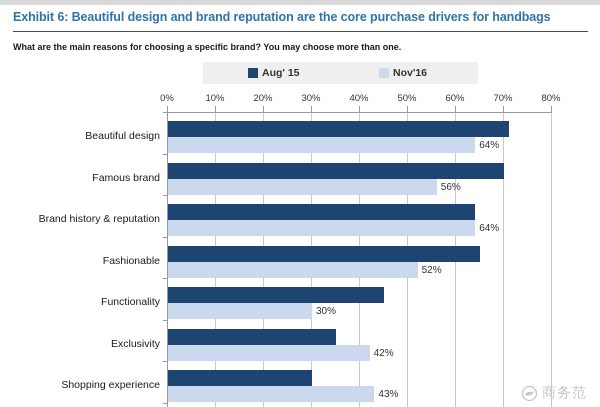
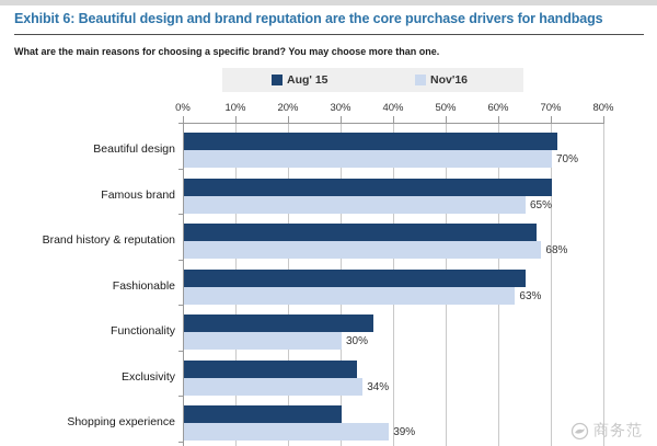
Nov'16/Beautiful design: 64% -> 70%
Nov'16/Famous brand: 56% -> 65%
Aug' 15/Brand history & reputation: 64% -> 67%
Nov'16/Brand history & reputation: 64% -> 68%
Nov'16/Fashionable: 52% -> 63%
Aug' 15/Functionality: 45% -> 36%
Aug' 15/Exclusivity: 35% -> 33%
Nov'16/Exclusivity: 42% -> 34%
Nov'16/Shopping experience: 43% -> 39%
